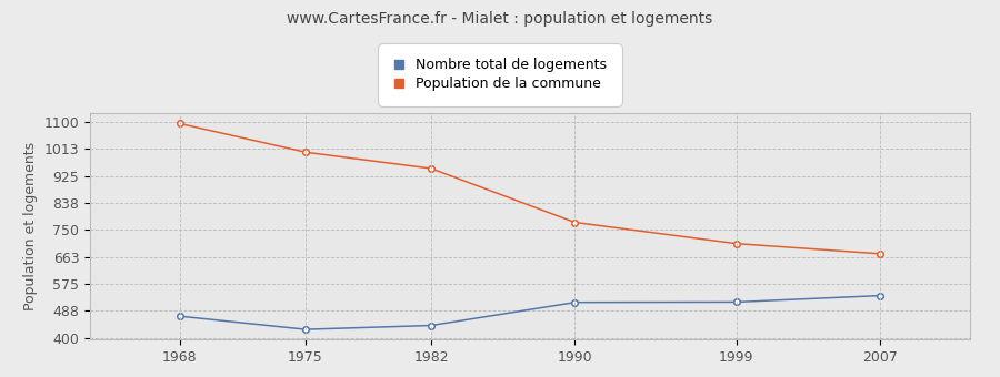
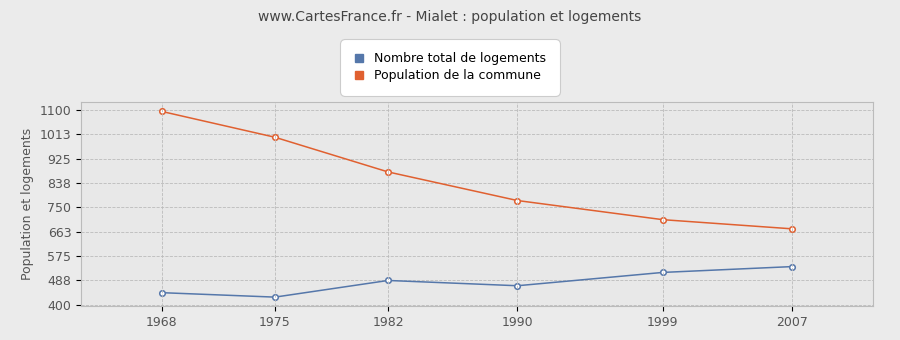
Nombre total de logements/1968: 470 -> 443
Nombre total de logements/1982: 440 -> 487
Population de la commune/1982: 950 -> 878
Nombre total de logements/1990: 515 -> 468
